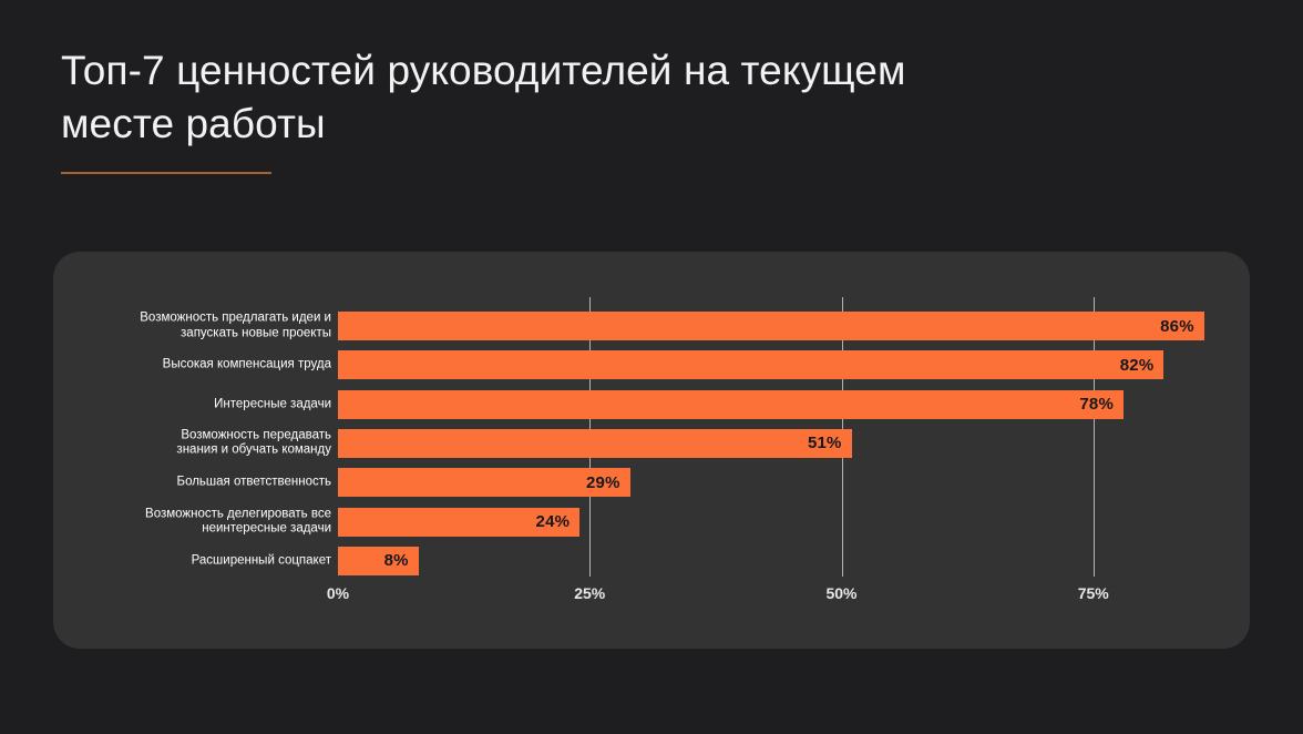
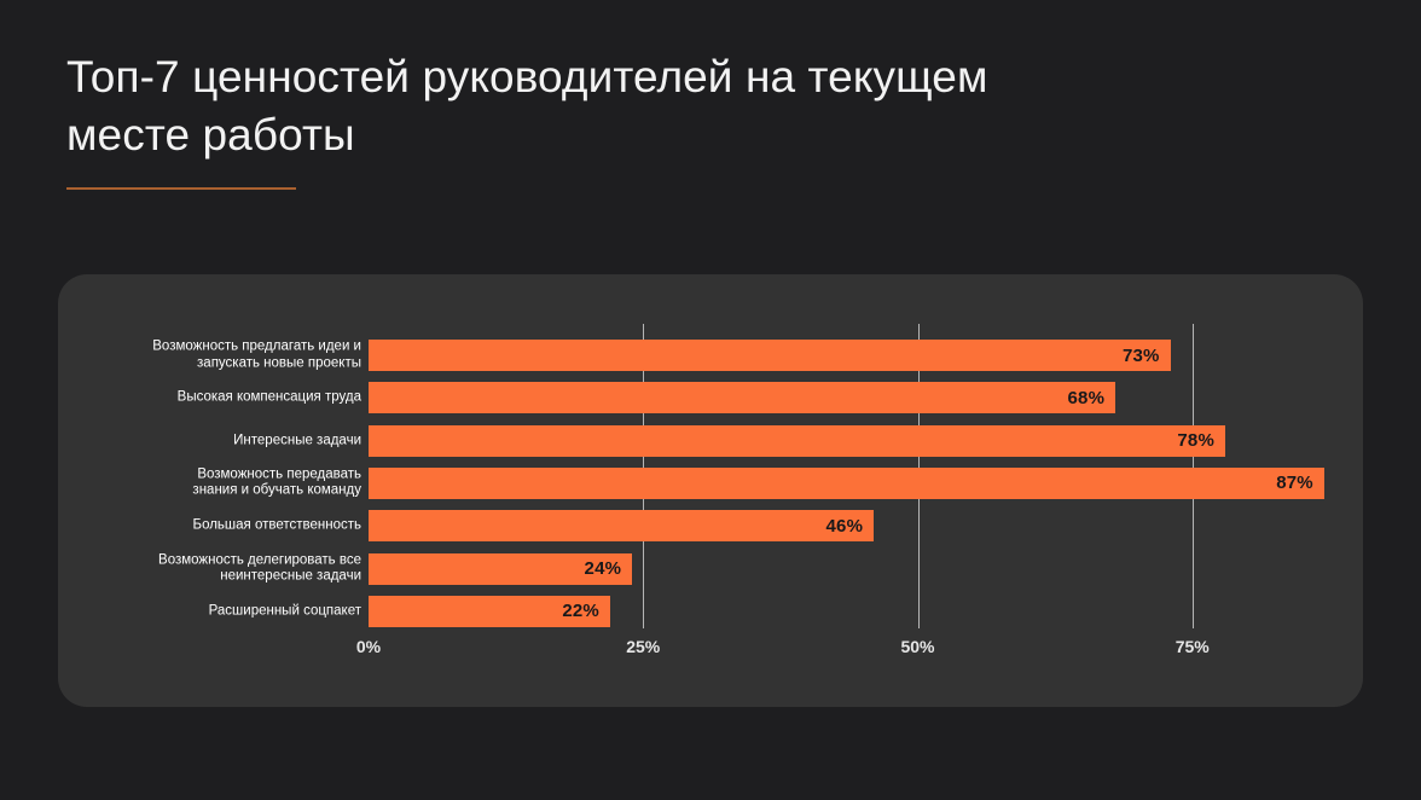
Возможность предлагать идеи и запускать новые проекты: 86% -> 73%
Высокая компенсация труда: 82% -> 68%
Возможность передавать знания и обучать команду: 51% -> 87%
Большая ответственность: 29% -> 46%
Расширенный соцпакет: 8% -> 22%
